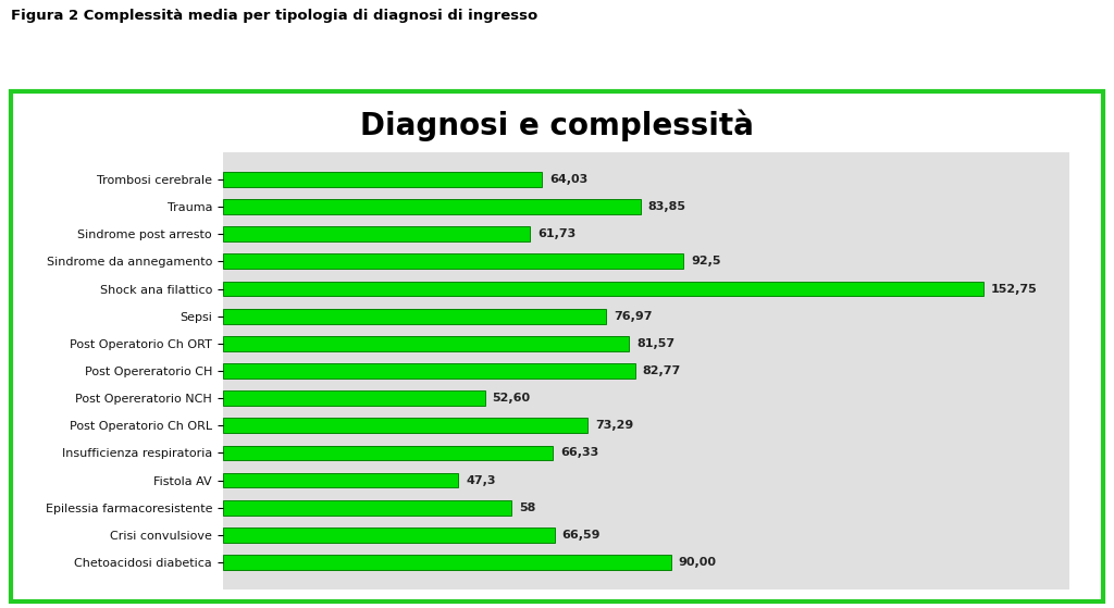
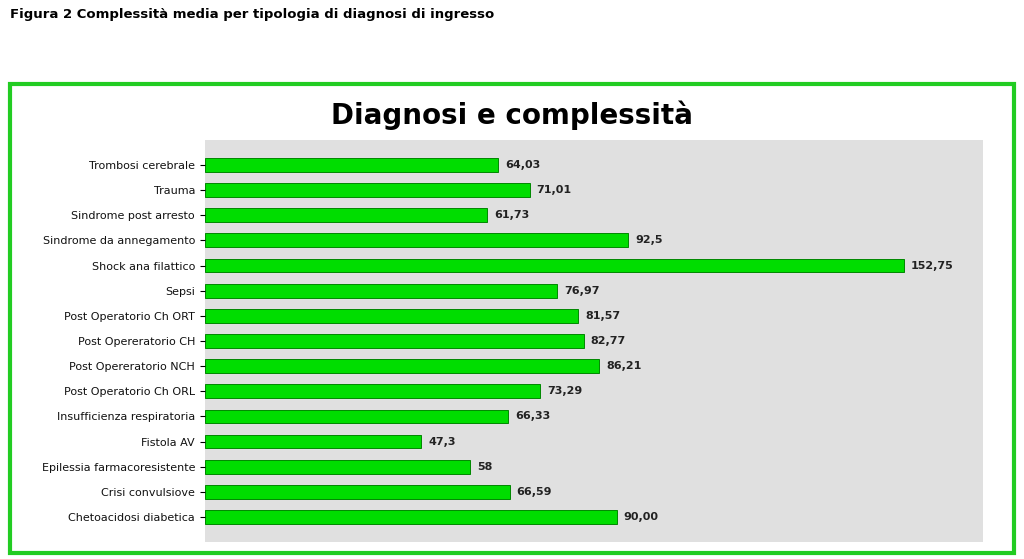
Trauma: 83,85 -> 71,01
Post Opereratorio NCH: 52,60 -> 86,21
